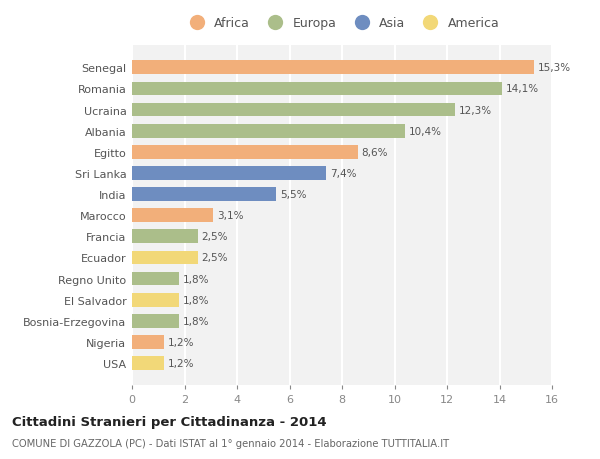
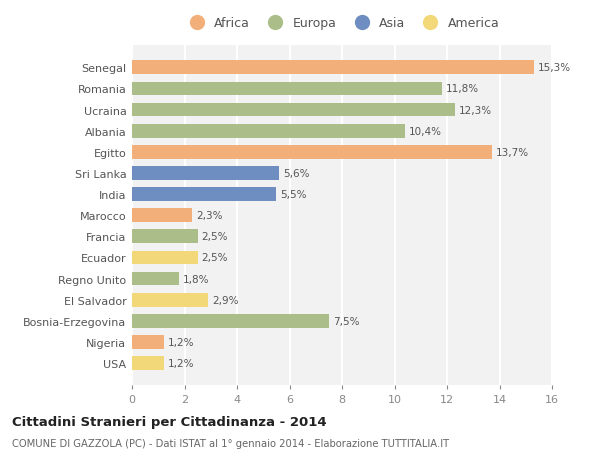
Romania: 14,1% -> 11,8%
Egitto: 8,6% -> 13,7%
Sri Lanka: 7,4% -> 5,6%
Marocco: 3,1% -> 2,3%
El Salvador: 1,8% -> 2,9%
Bosnia-Erzegovina: 1,8% -> 7,5%
